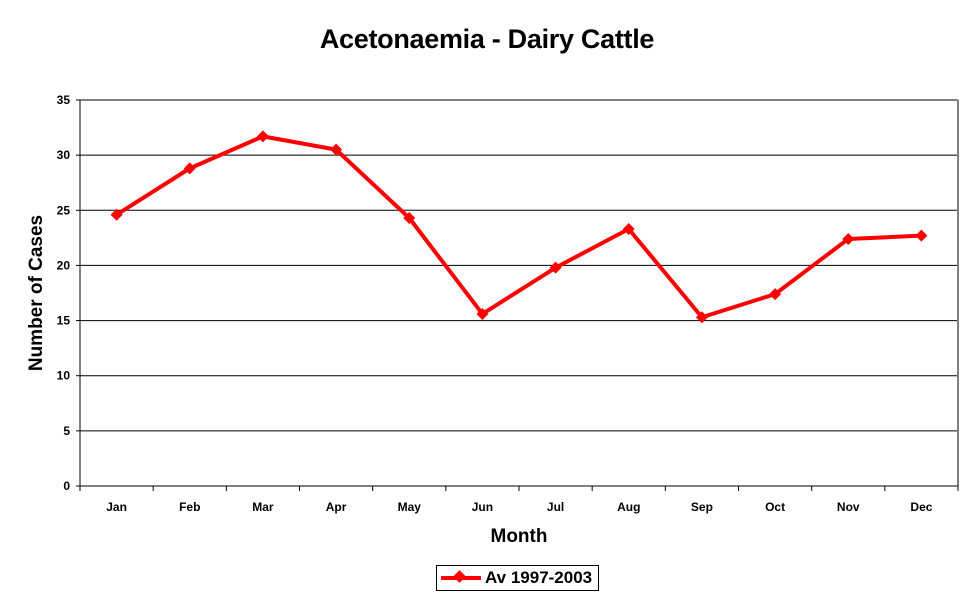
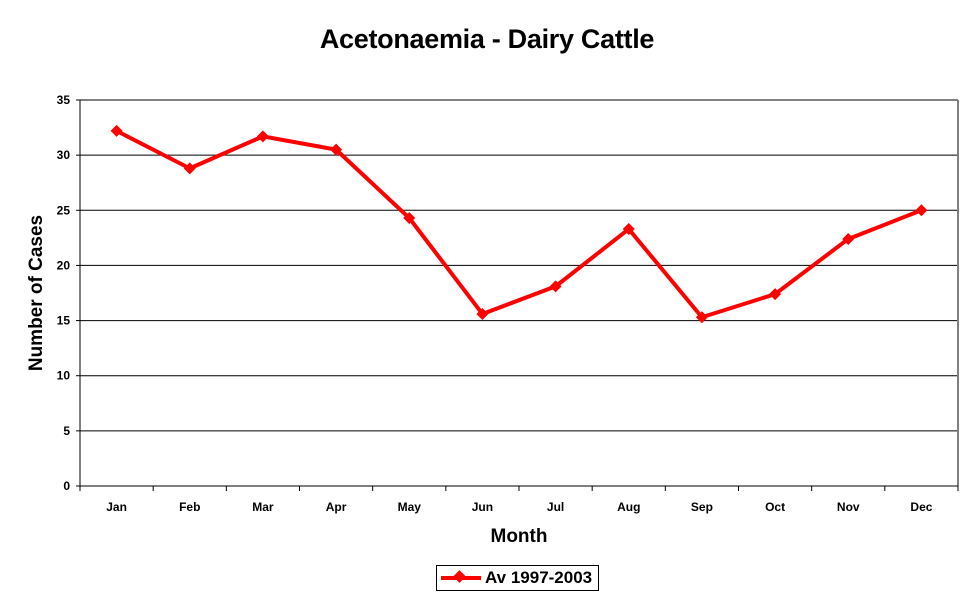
Jan: 24.6 -> 32.2
Jul: 19.8 -> 18.1
Dec: 22.7 -> 25.0
